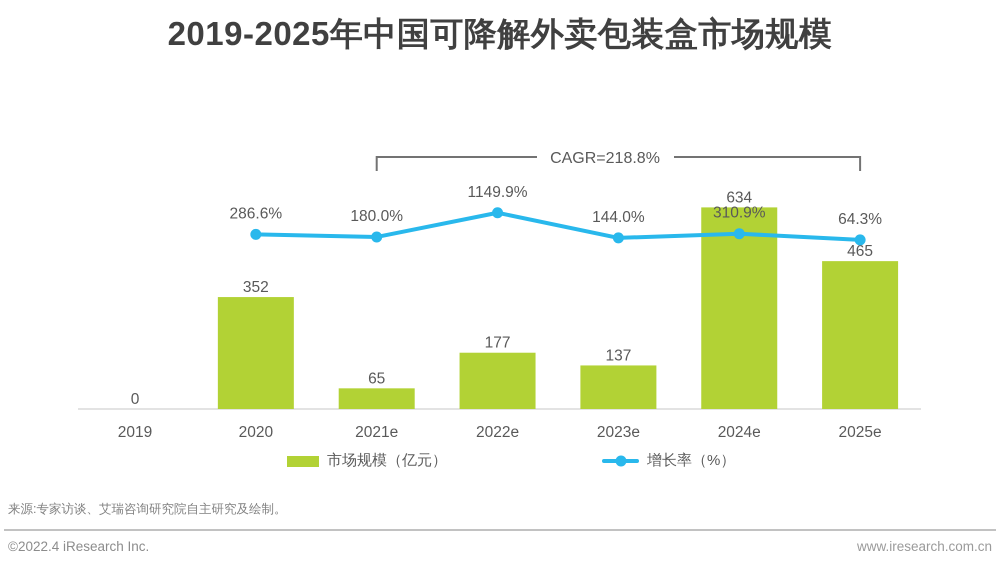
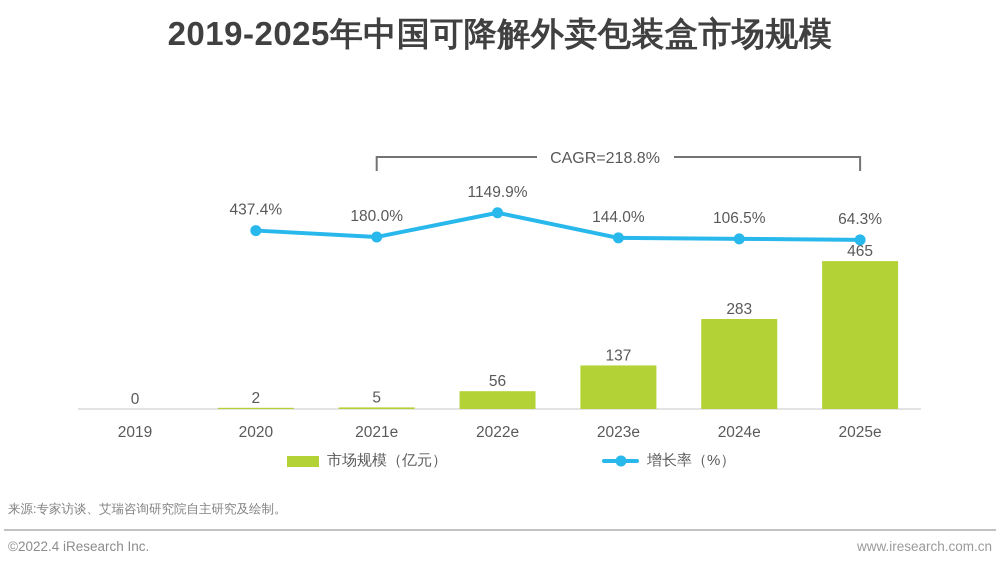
市场规模（亿元）/2020: 352 -> 2
增长率（%）/2020: 286.6% -> 437.4%
市场规模（亿元）/2021e: 65 -> 5
市场规模（亿元）/2022e: 177 -> 56
市场规模（亿元）/2024e: 634 -> 283
增长率（%）/2024e: 310.9% -> 106.5%
